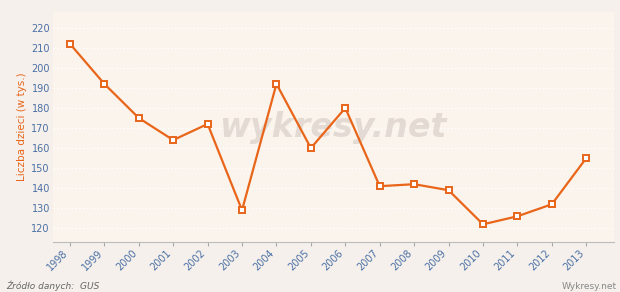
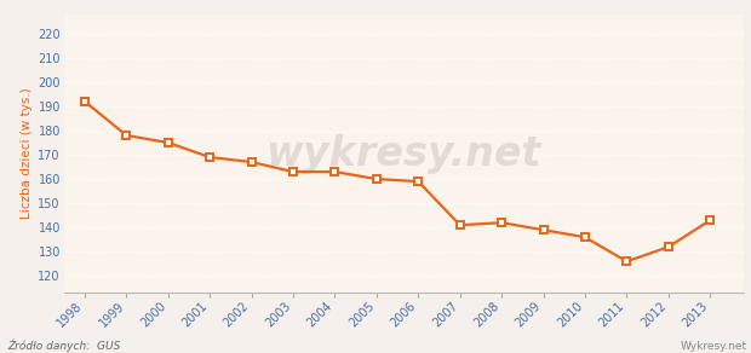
1998: 212 -> 192
1999: 192 -> 178
2001: 164 -> 169
2002: 172 -> 167
2003: 129 -> 163
2004: 192 -> 163
2006: 180 -> 159
2010: 122 -> 136
2013: 155 -> 143
